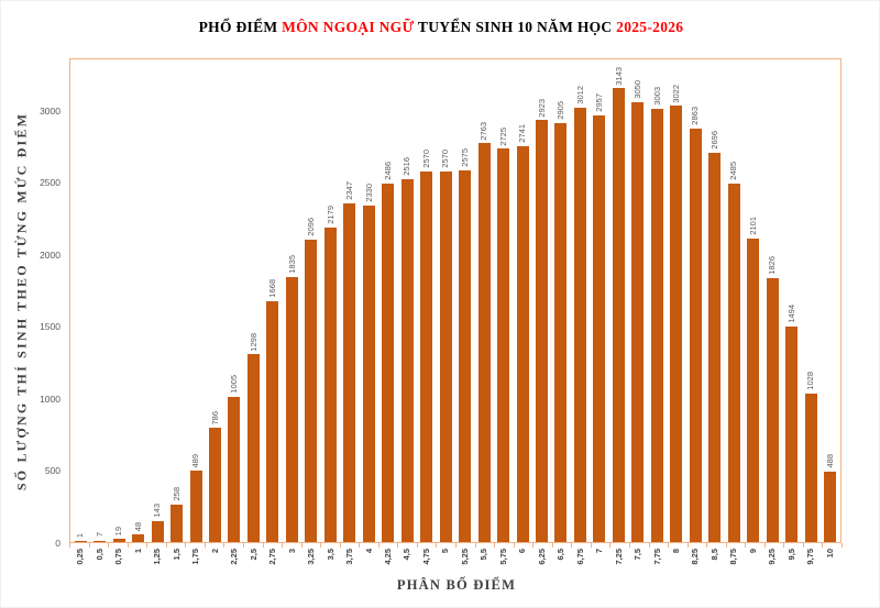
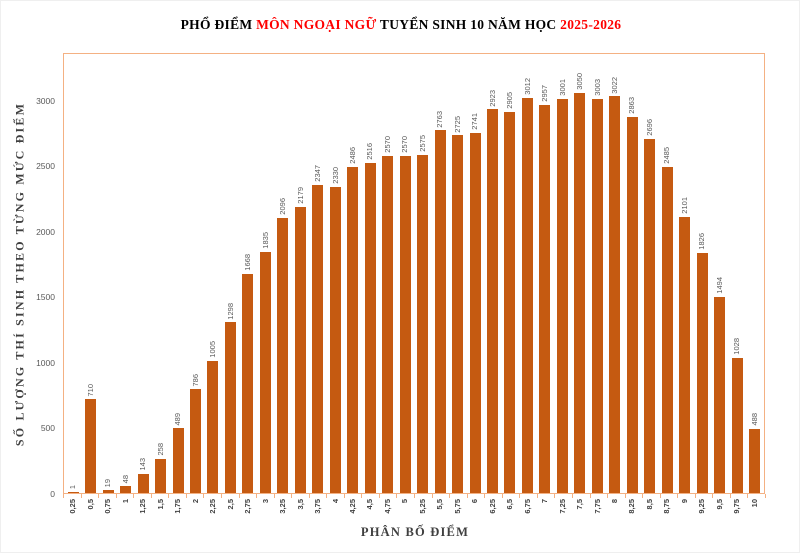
0,5: 7 -> 710
7,25: 3143 -> 3001
